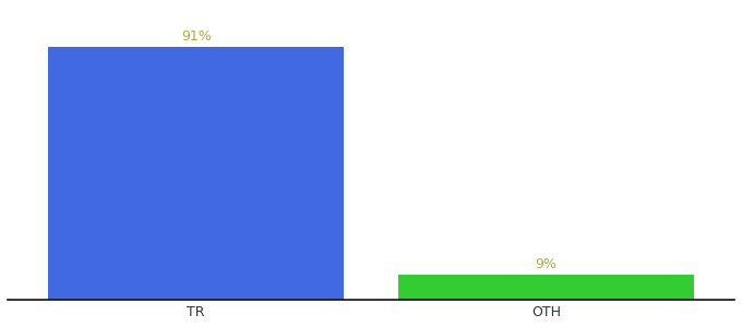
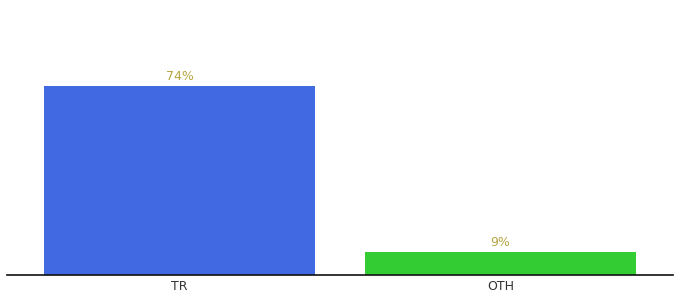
TR: 91% -> 74%
